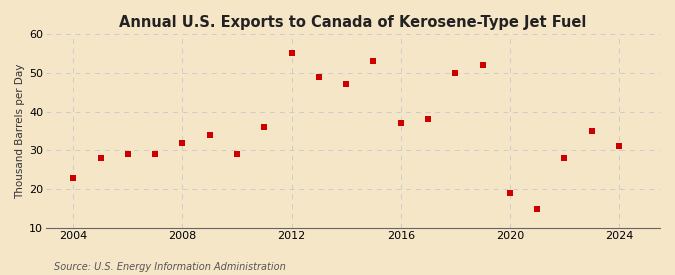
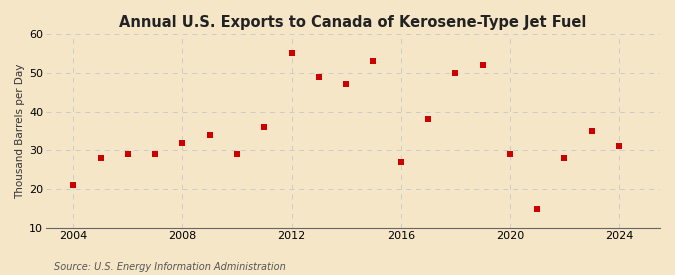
2004: 23 -> 21
2016: 37 -> 27
2020: 19 -> 29
